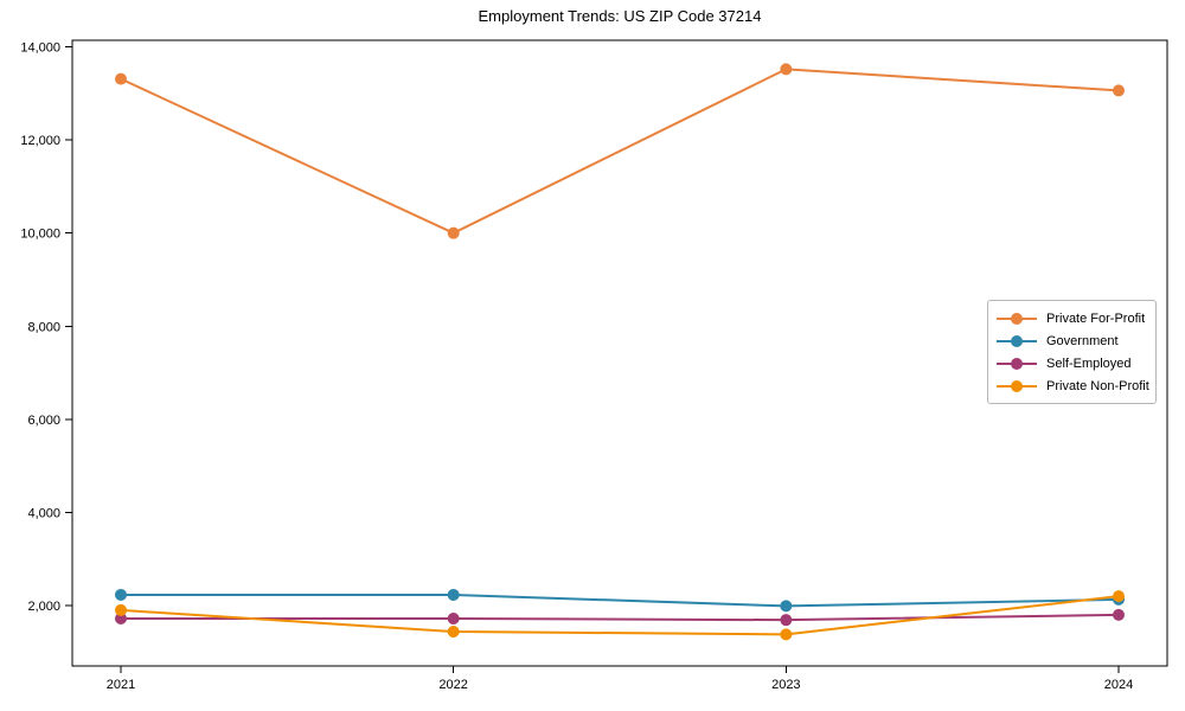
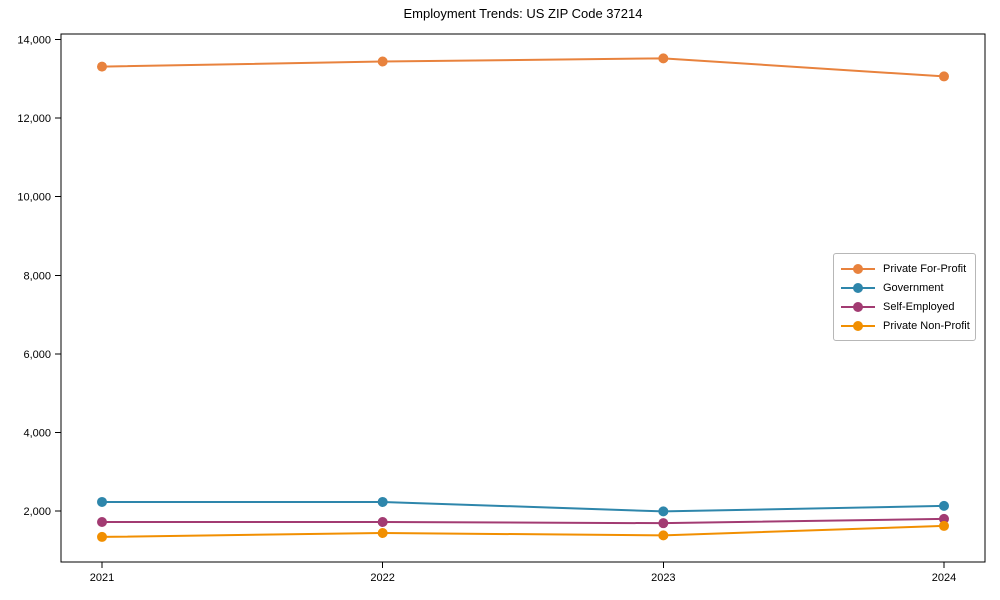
Private Non-Profit/2021: 1900 -> 1300
Private For-Profit/2022: 10000 -> 13400
Private Non-Profit/2024: 2200 -> 1600
